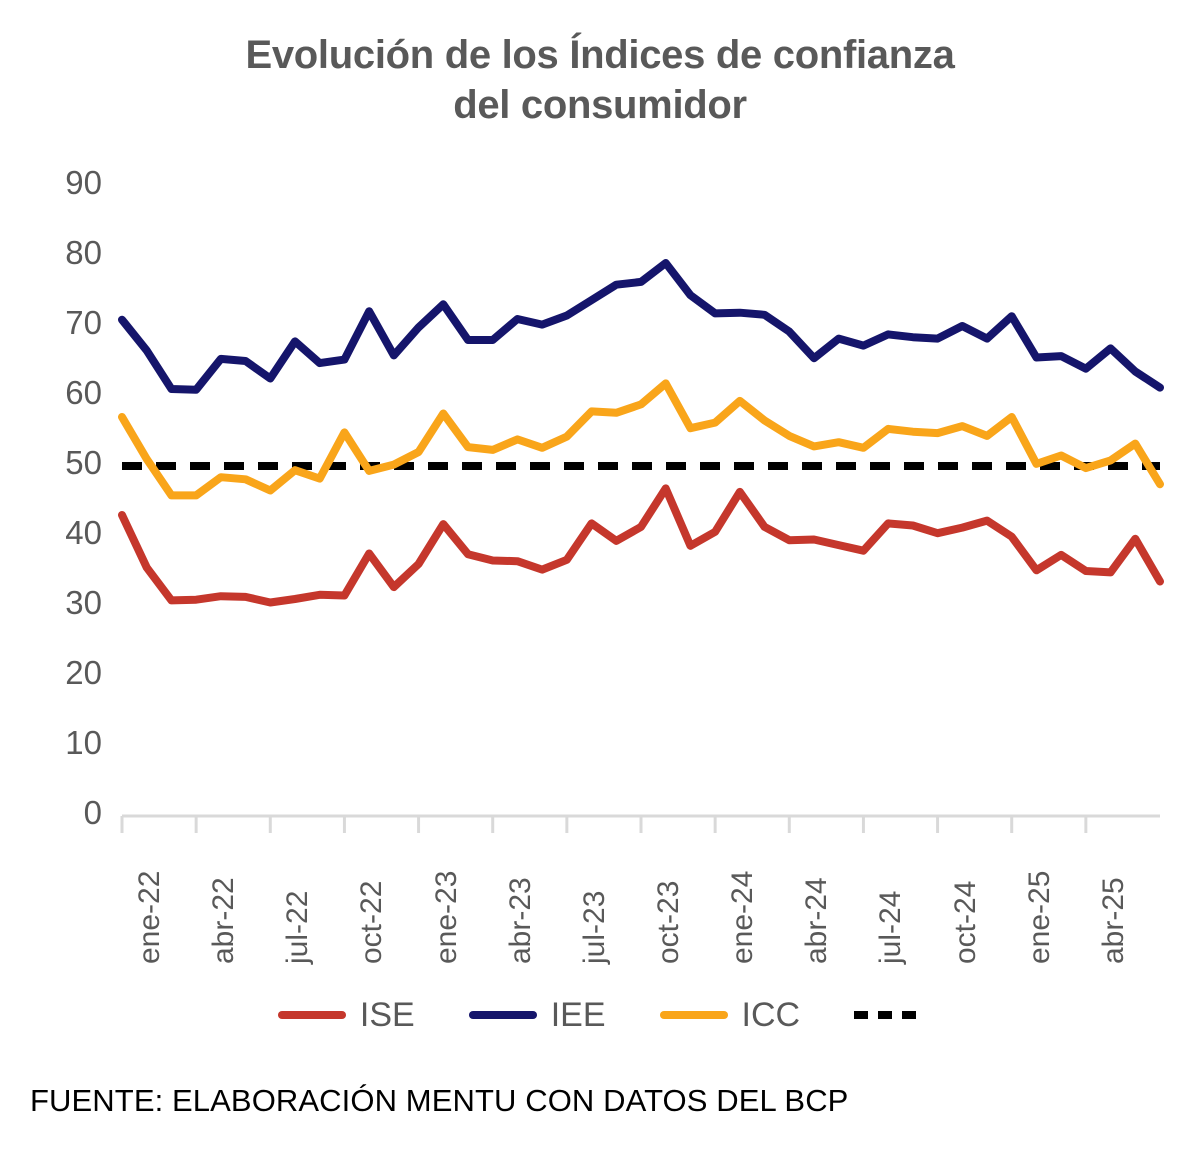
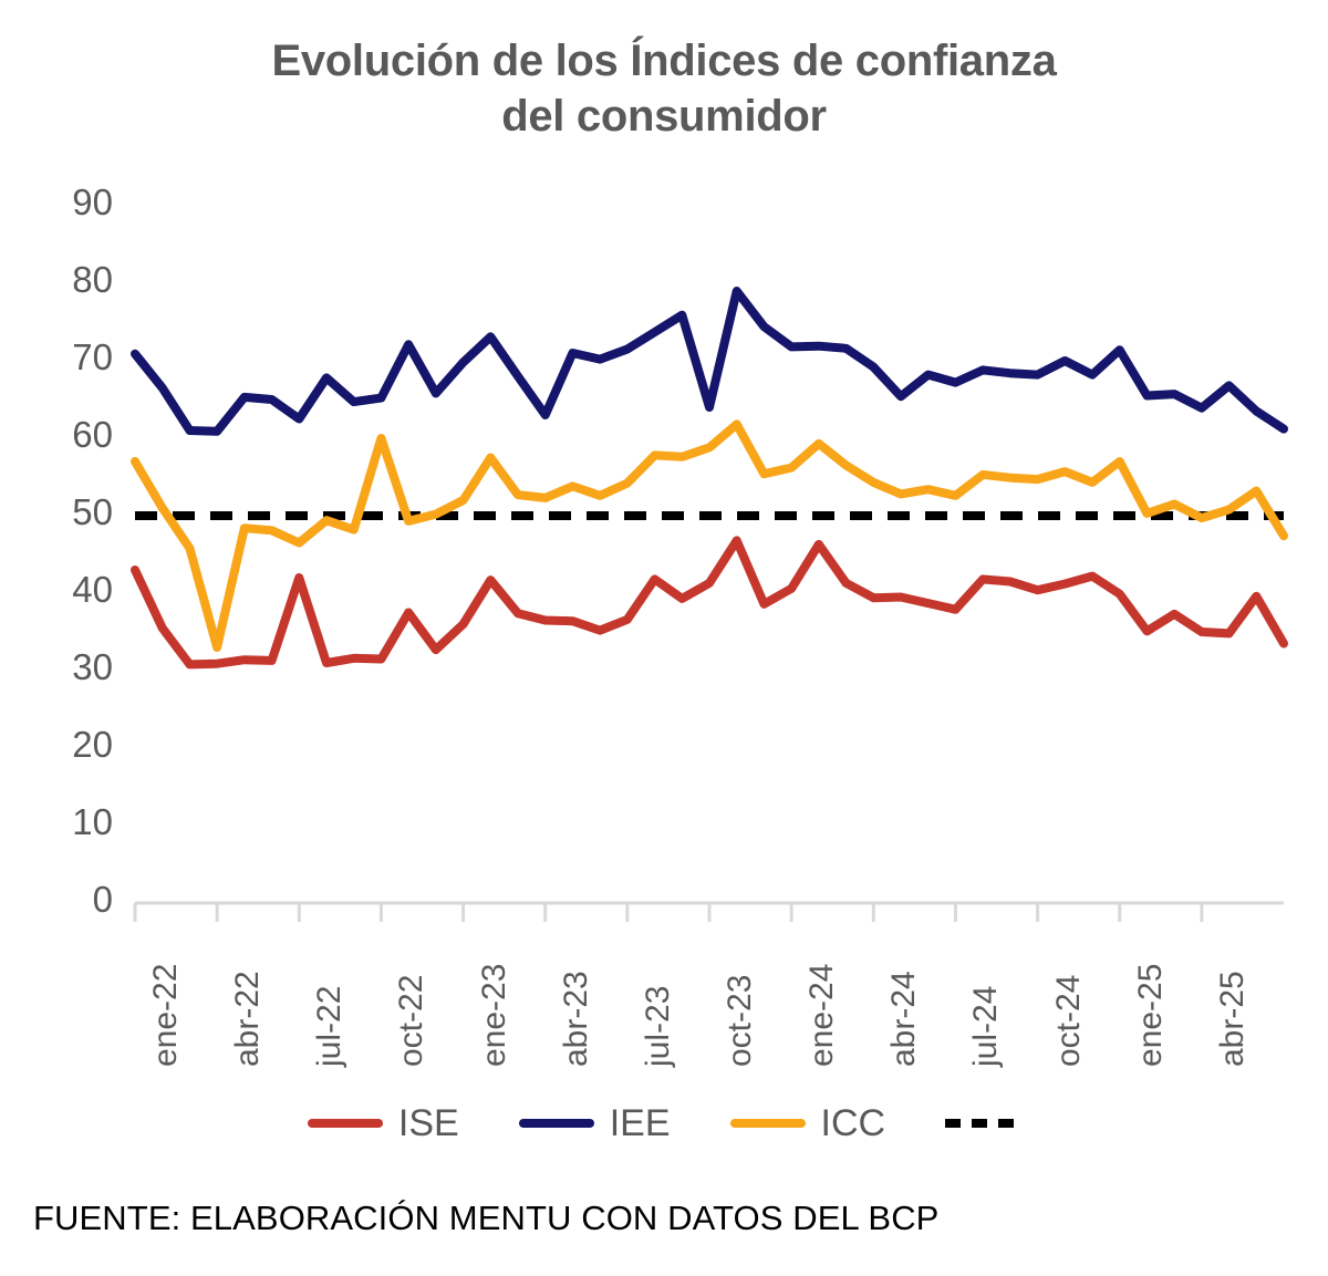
ICC/abr-22: 46 -> 33
ISE/jul-22: 30 -> 42
ICC/oct-22: 55 -> 60
IEE/abr-23: 68 -> 63
IEE/oct-23: 76 -> 64
